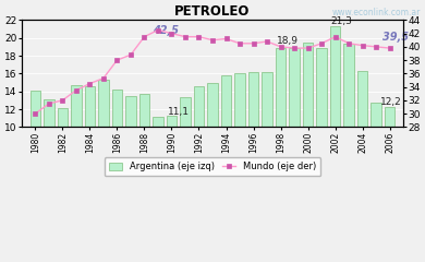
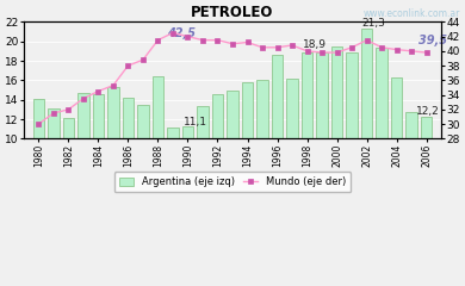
Argentina (eje izq)/1988: 13.7 -> 16.4
Argentina (eje izq)/1996: 16.2 -> 18.6
